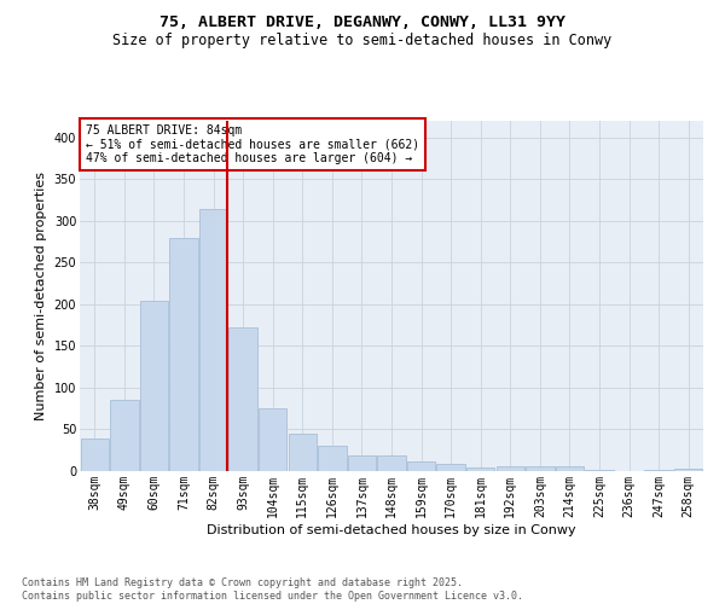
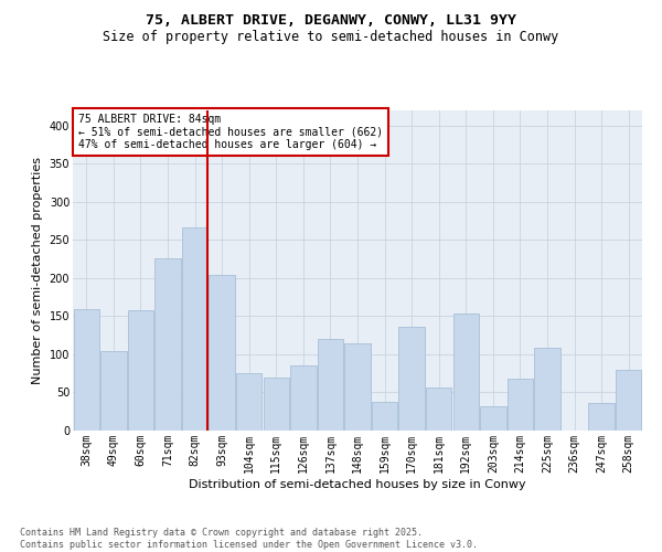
38sqm: 39 -> 160
49sqm: 86 -> 104
60sqm: 204 -> 158
71sqm: 280 -> 226
82sqm: 315 -> 266
93sqm: 172 -> 204
115sqm: 45 -> 70
126sqm: 30 -> 86
137sqm: 19 -> 120
148sqm: 19 -> 114
159sqm: 11 -> 38
170sqm: 8 -> 136
181sqm: 5 -> 56
192sqm: 6 -> 154
203sqm: 6 -> 32
214sqm: 6 -> 68
225sqm: 1 -> 108
247sqm: 1 -> 36
258sqm: 3 -> 80
